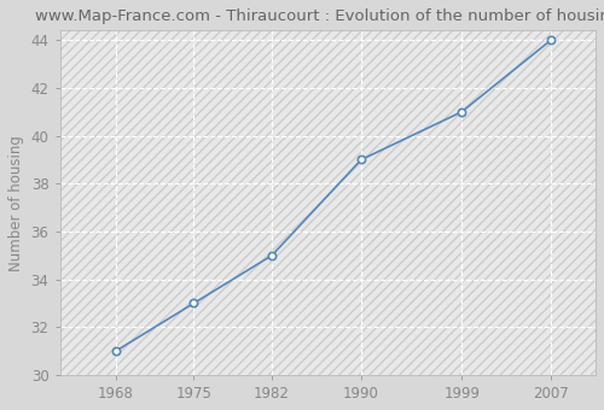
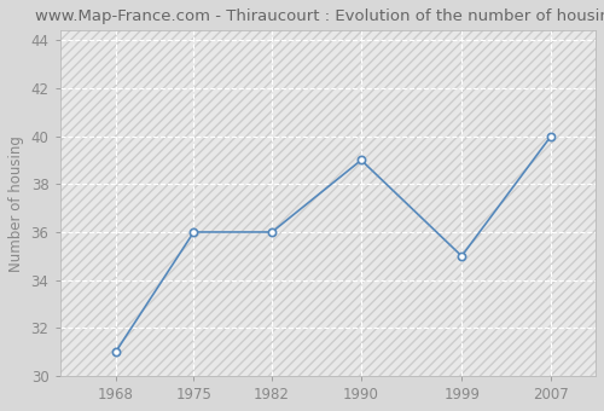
1975: 33 -> 36
1982: 35 -> 36
1999: 41 -> 35
2007: 44 -> 40
